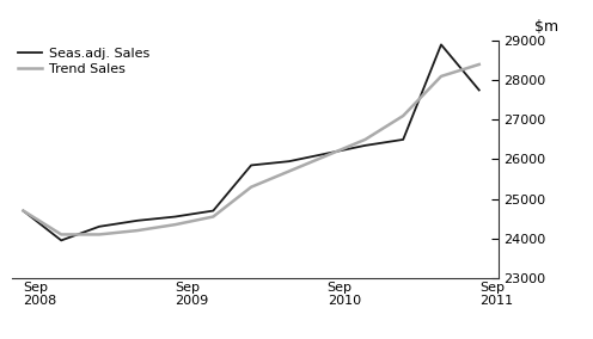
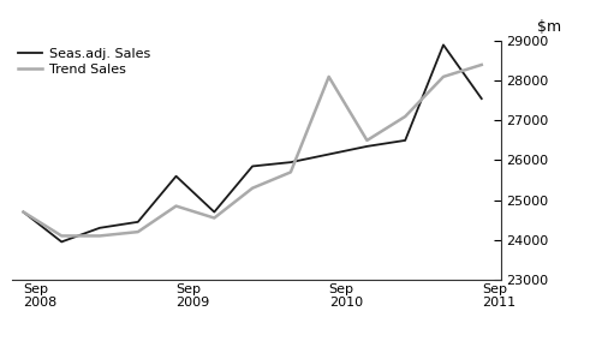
Seas.adj. Sales/Sep 2009: 24550 -> 25600
Trend Sales/Sep 2009: 24350 -> 24850
Trend Sales/Sep 2010: 26100 -> 28100
Seas.adj. Sales/Sep 2011: 27750 -> 27550
